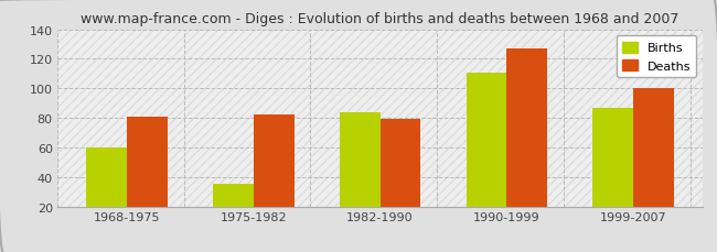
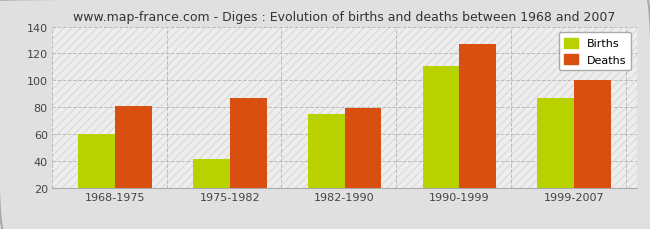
Births/1975-1982: 35 -> 41
Deaths/1975-1982: 82 -> 87
Births/1982-1990: 84 -> 75
